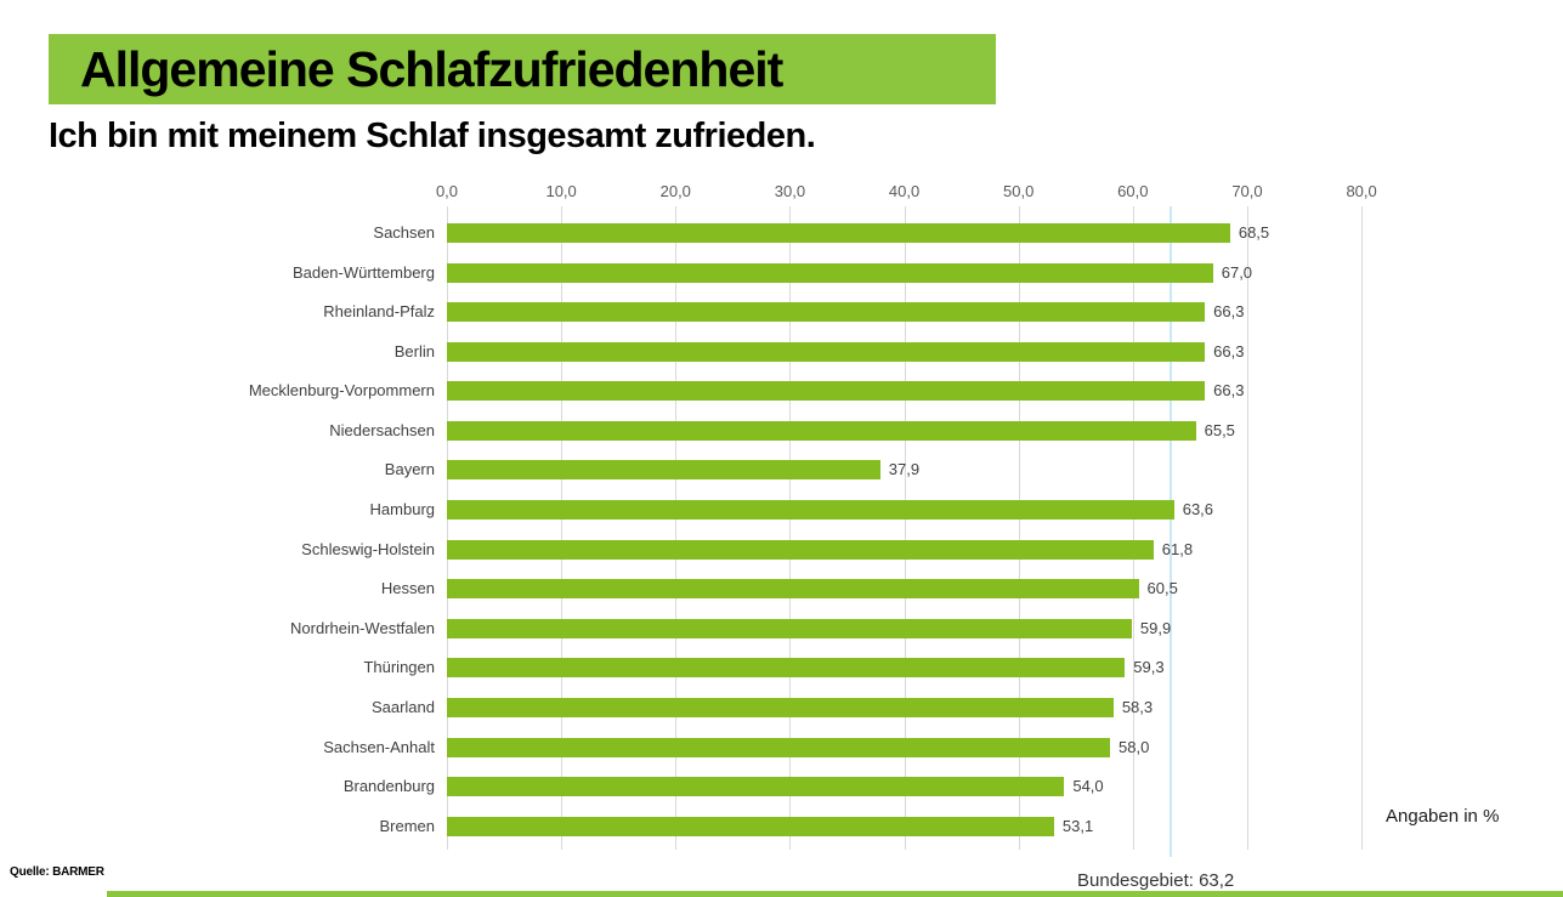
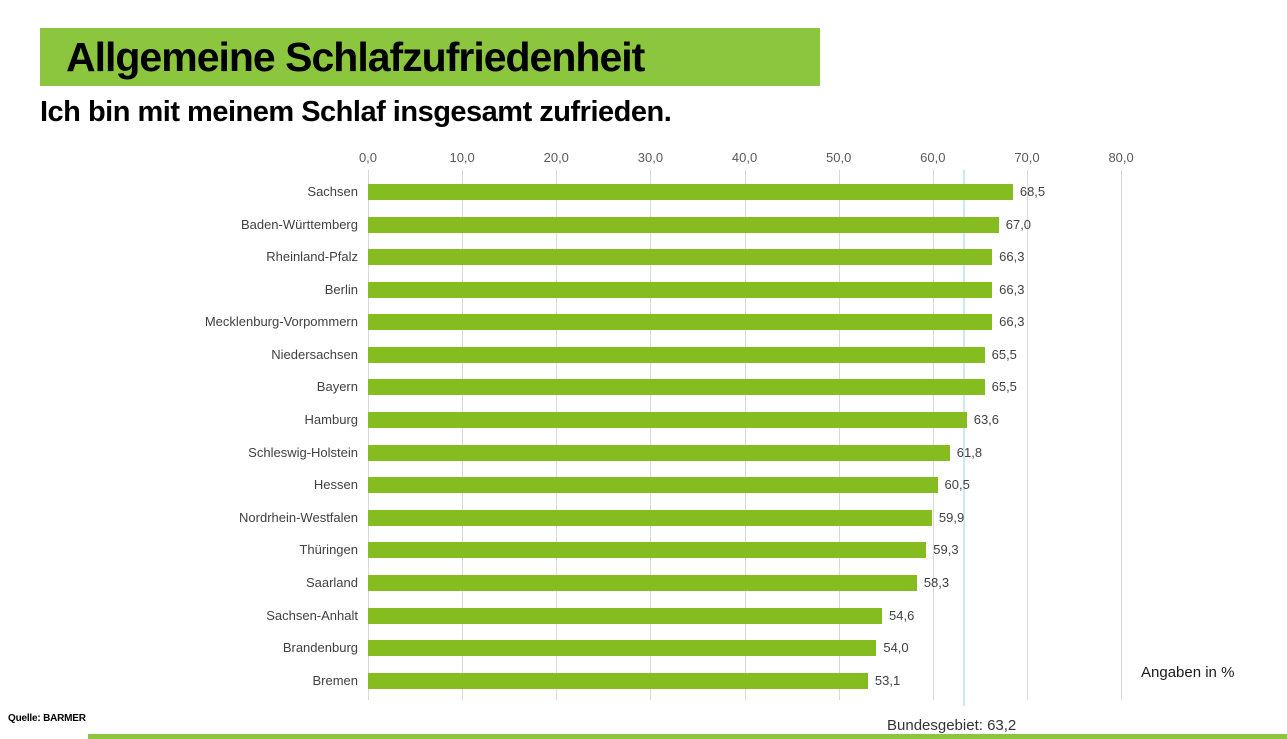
Bayern: 37,9 -> 65,5
Sachsen-Anhalt: 58,0 -> 54,6
